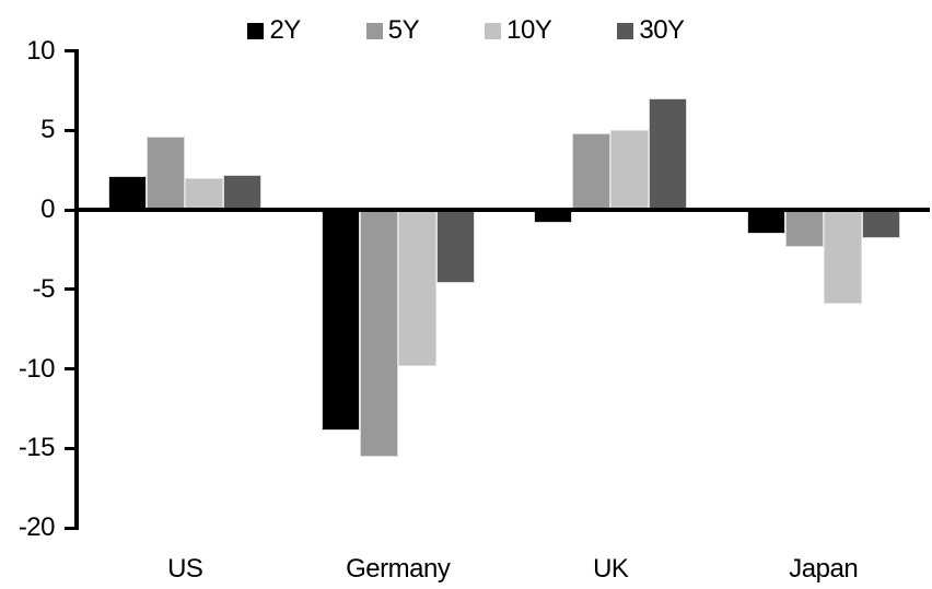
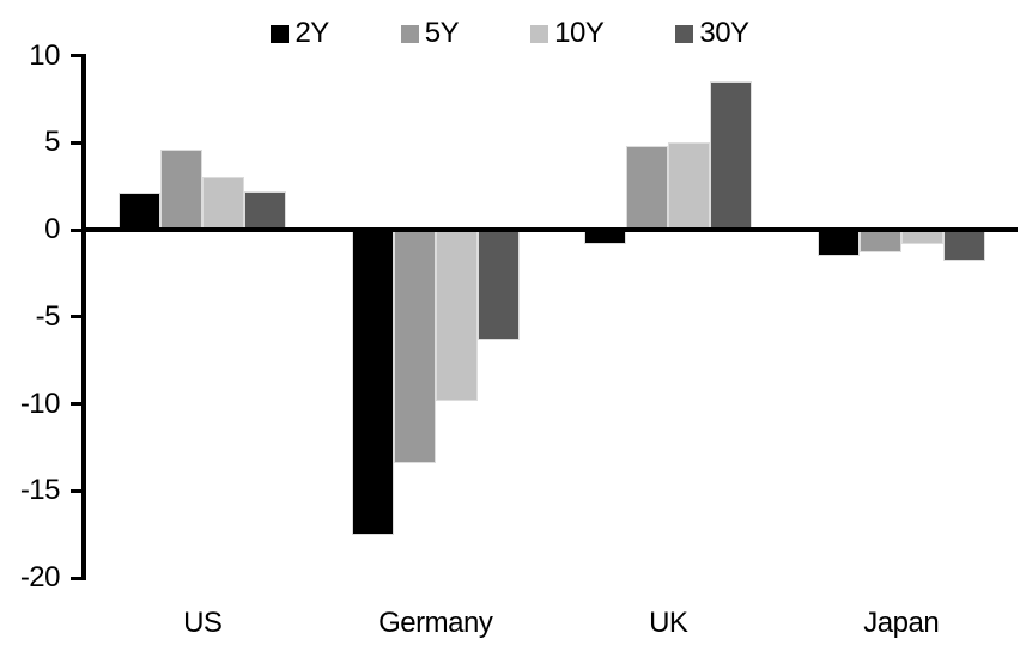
10Y/US: 2.0 -> 3.0
2Y/Germany: -13.9 -> -17.5
5Y/Germany: -15.5 -> -13.4
30Y/Germany: -4.6 -> -6.3
30Y/UK: 7.0 -> 8.5
5Y/Japan: -2.3 -> -1.3
10Y/Japan: -5.9 -> -0.8
